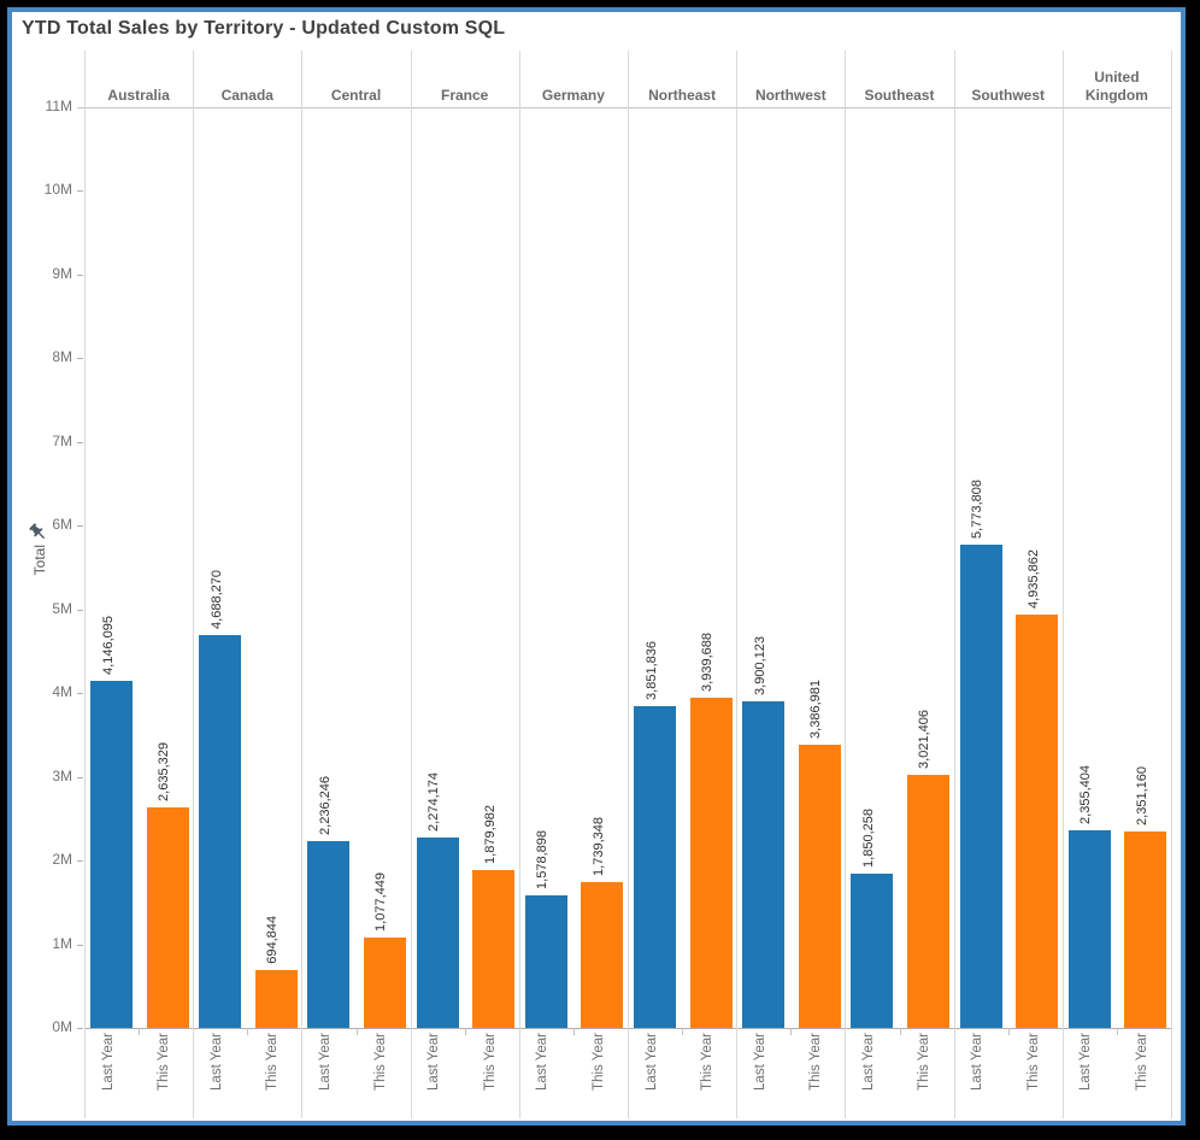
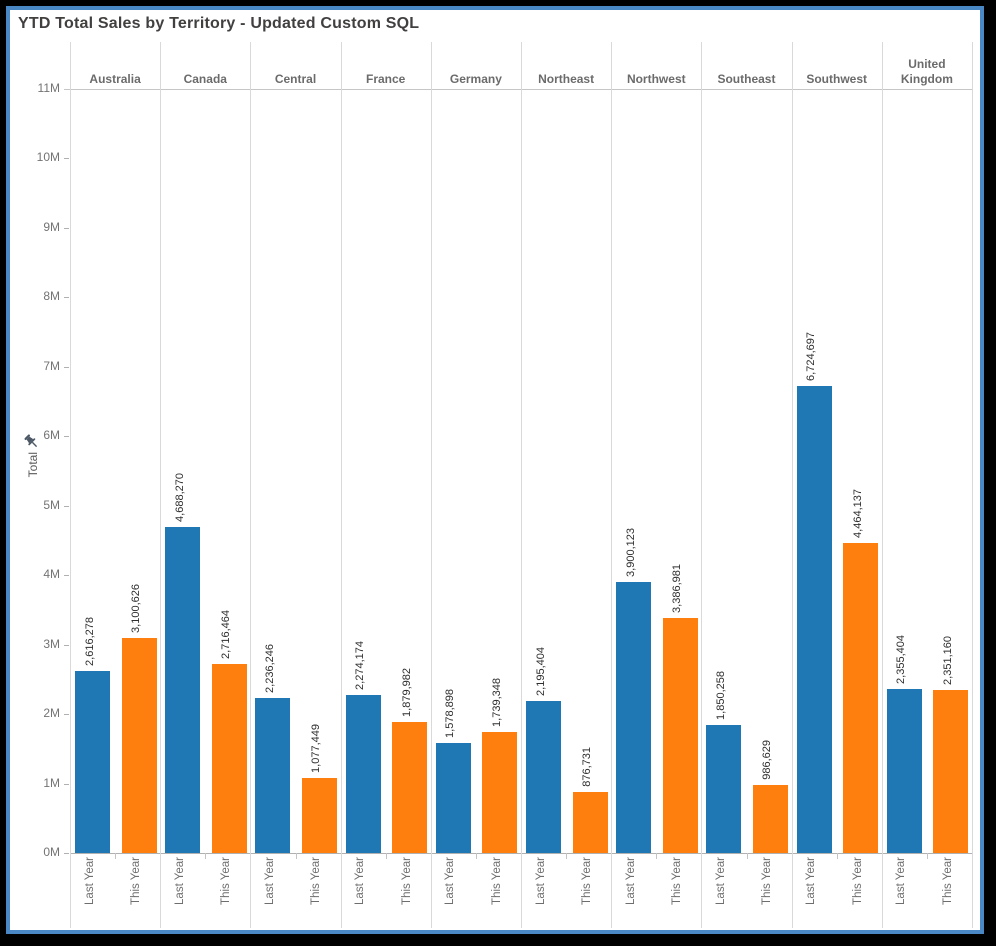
Last Year/Australia: 4,146,095 -> 2,616,278
This Year/Australia: 2,635,329 -> 3,100,626
This Year/Canada: 694,844 -> 2,716,464
Last Year/Northeast: 3,851,836 -> 2,195,404
This Year/Northeast: 3,939,688 -> 876,731
This Year/Southeast: 3,021,406 -> 986,629
Last Year/Southwest: 5,773,808 -> 6,724,697
This Year/Southwest: 4,935,862 -> 4,464,137
